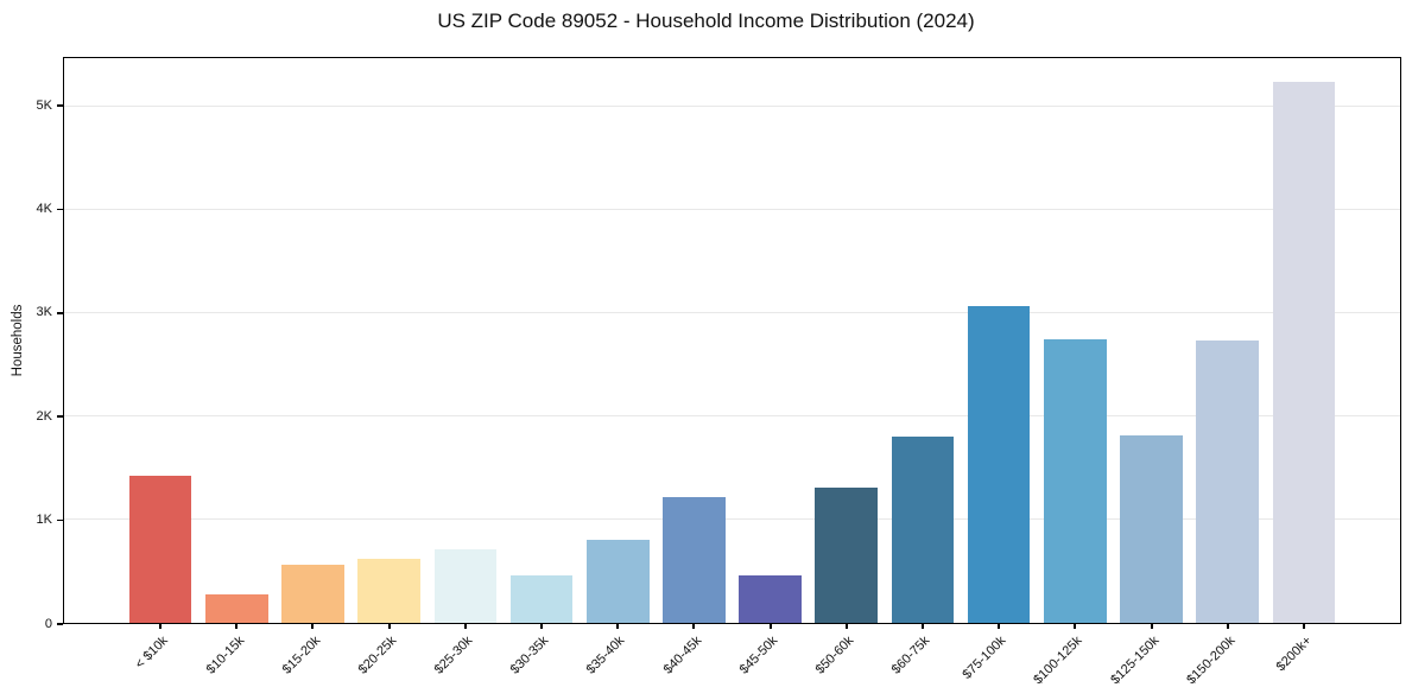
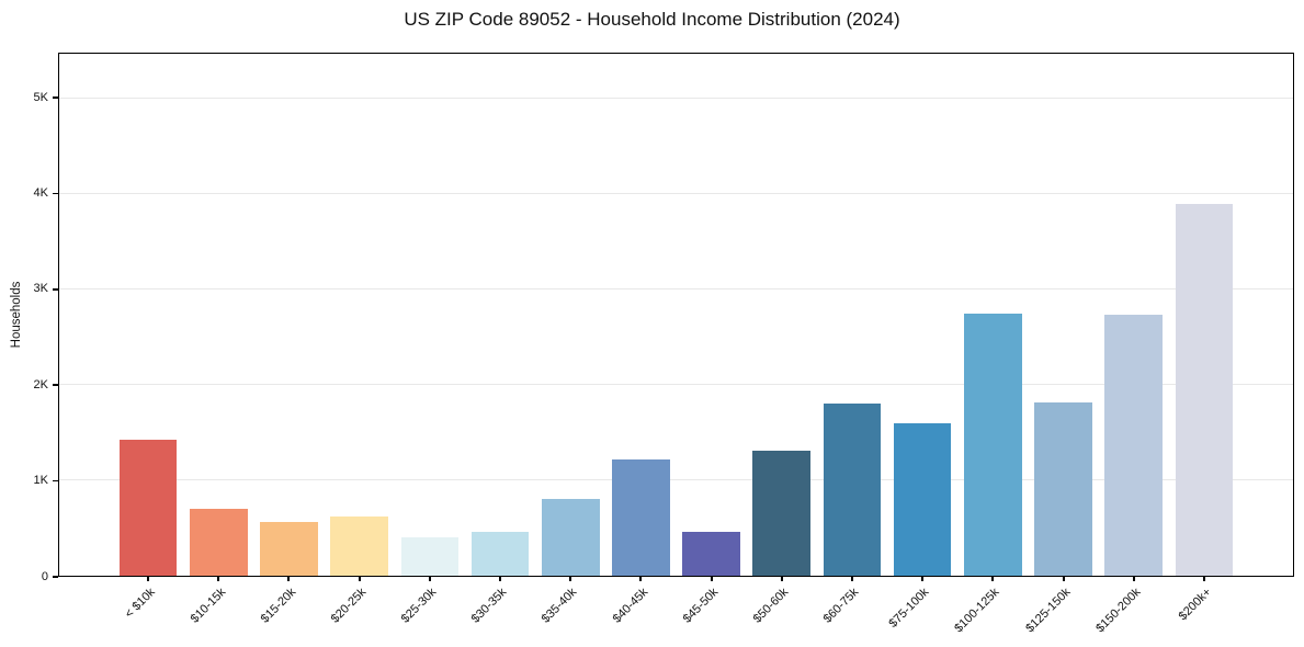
$10-15k: 0.3K -> 0.7K
$25-30k: 0.7K -> 0.4K
$75-100k: 3.1K -> 1.6K
$200k+: 5.2K -> 3.9K
